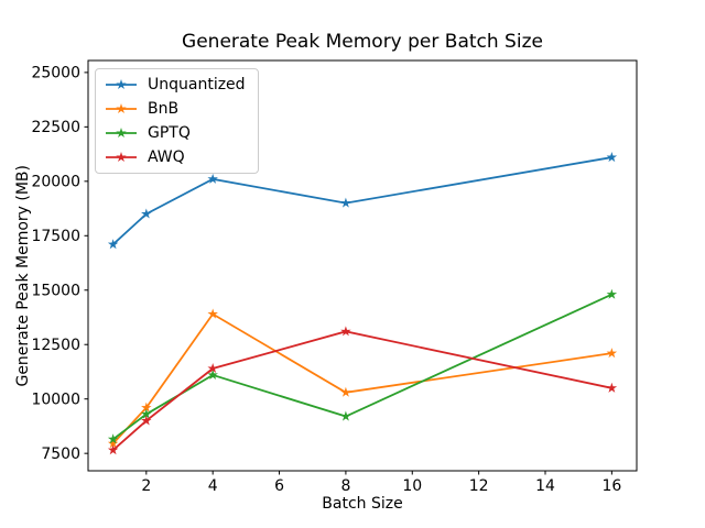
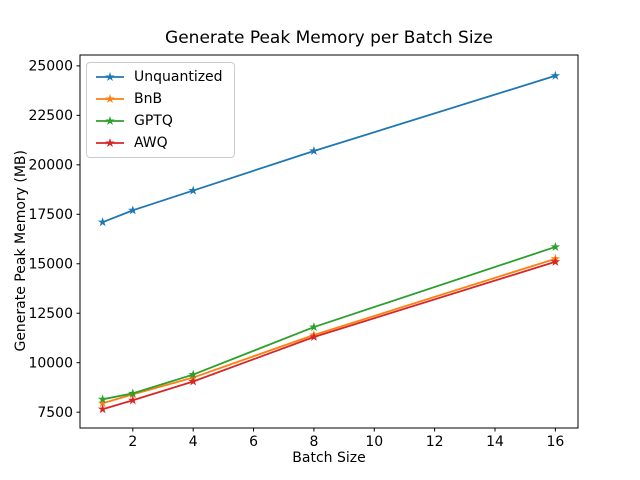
Unquantized/2: 18500 -> 17700
BnB/2: 9600 -> 8400
GPTQ/2: 9300 -> 8400
AWQ/2: 9000 -> 8100
Unquantized/4: 20100 -> 18700
BnB/4: 13900 -> 9200
GPTQ/4: 11100 -> 9400
AWQ/4: 11400 -> 9000
Unquantized/8: 19000 -> 20700
BnB/8: 10300 -> 11400
GPTQ/8: 9200 -> 11800
AWQ/8: 13100 -> 11300
Unquantized/16: 21100 -> 24500
BnB/16: 12100 -> 15200
GPTQ/16: 14800 -> 15800
AWQ/16: 10500 -> 15100
